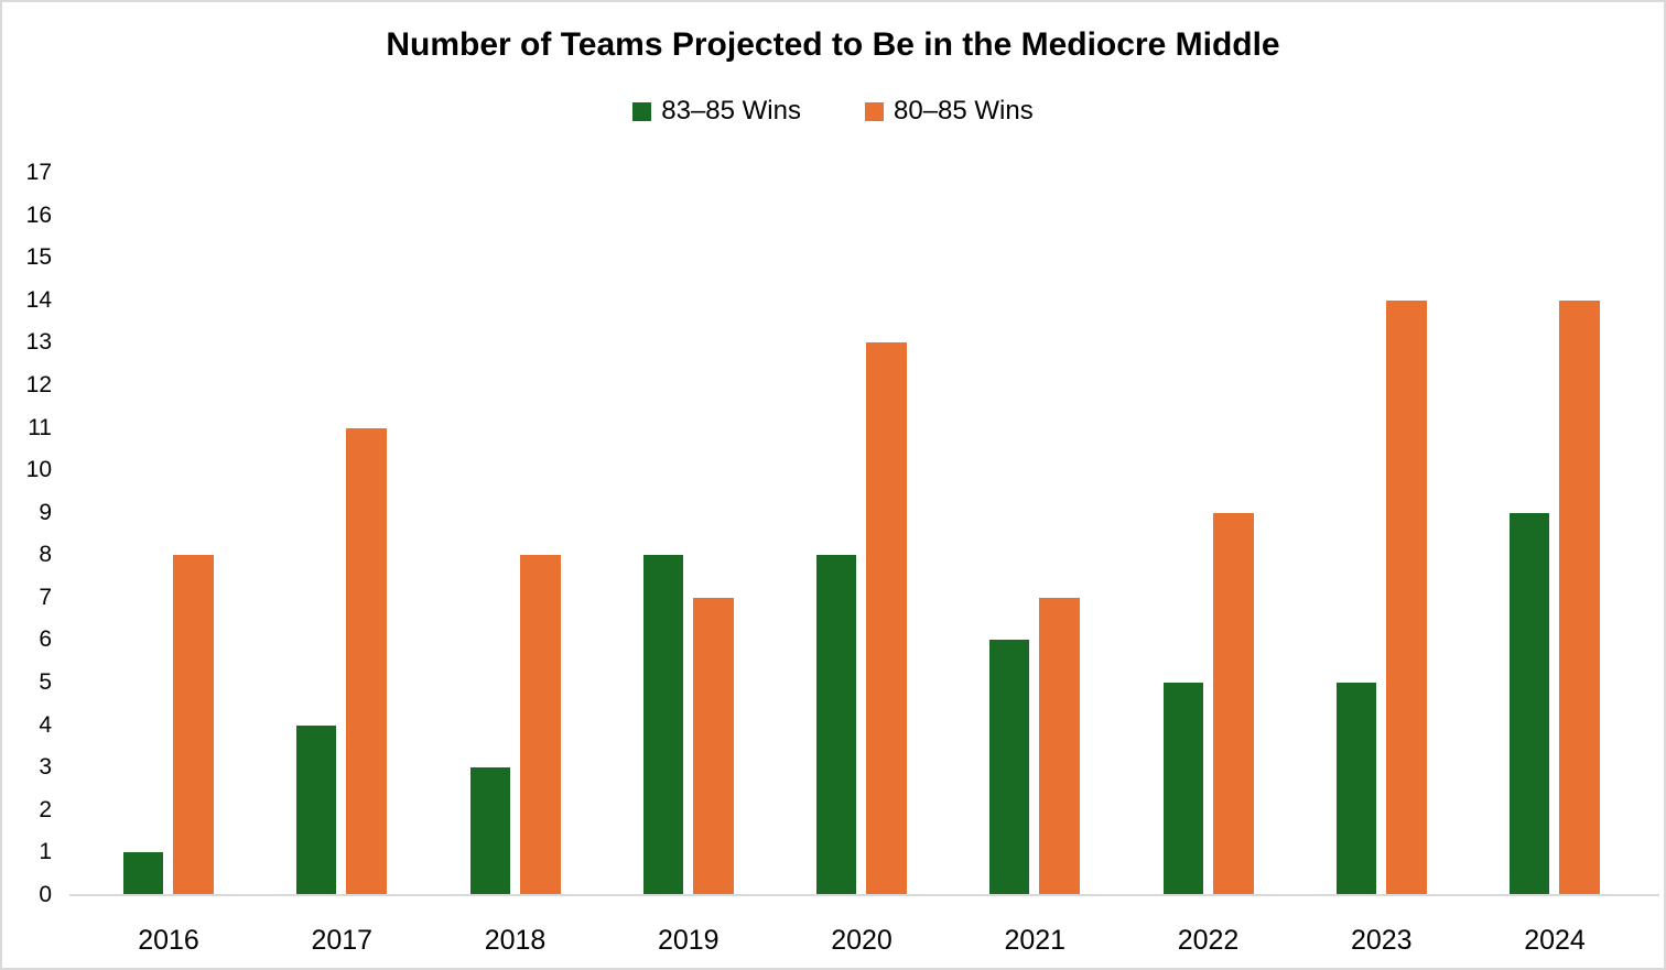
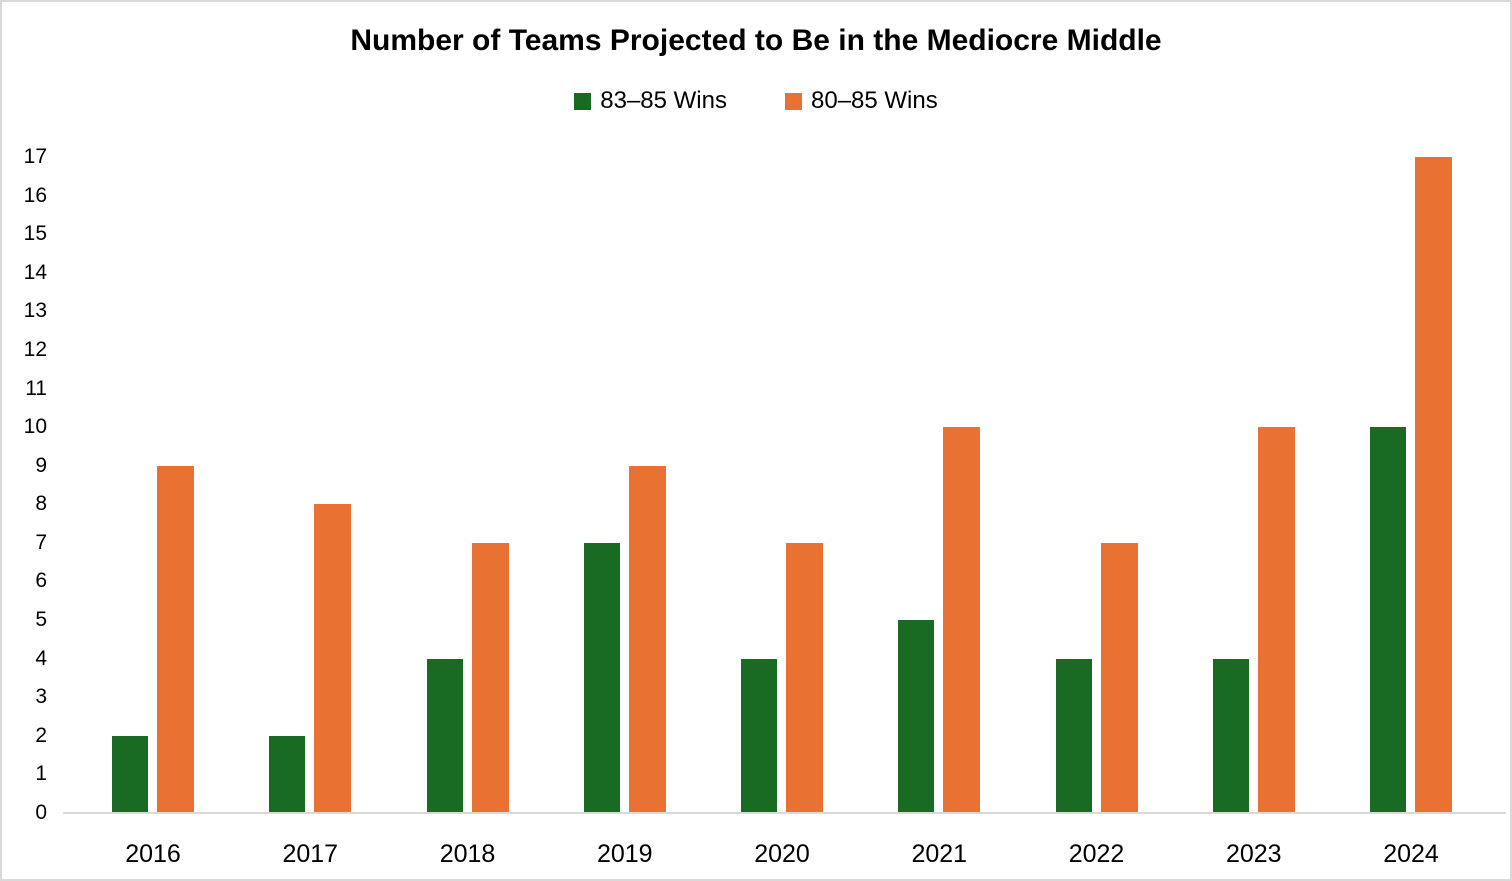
83–85 Wins/2016: 1 -> 2
80–85 Wins/2016: 8 -> 9
83–85 Wins/2017: 4 -> 2
80–85 Wins/2017: 11 -> 8
83–85 Wins/2018: 3 -> 4
80–85 Wins/2018: 8 -> 7
83–85 Wins/2019: 8 -> 7
80–85 Wins/2019: 7 -> 9
83–85 Wins/2020: 8 -> 4
80–85 Wins/2020: 13 -> 7
83–85 Wins/2021: 6 -> 5
80–85 Wins/2021: 7 -> 10
83–85 Wins/2022: 5 -> 4
80–85 Wins/2022: 9 -> 7
83–85 Wins/2023: 5 -> 4
80–85 Wins/2023: 14 -> 10
83–85 Wins/2024: 9 -> 10
80–85 Wins/2024: 14 -> 17
